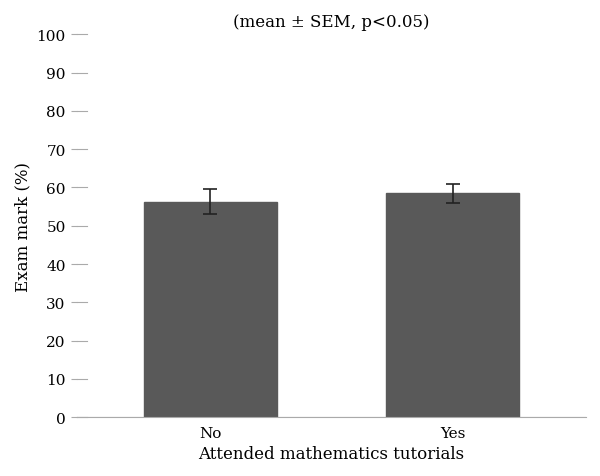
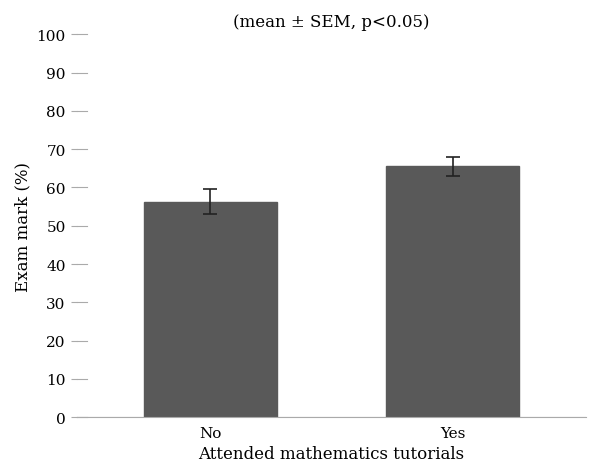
Yes: 58.5 -> 65.5
